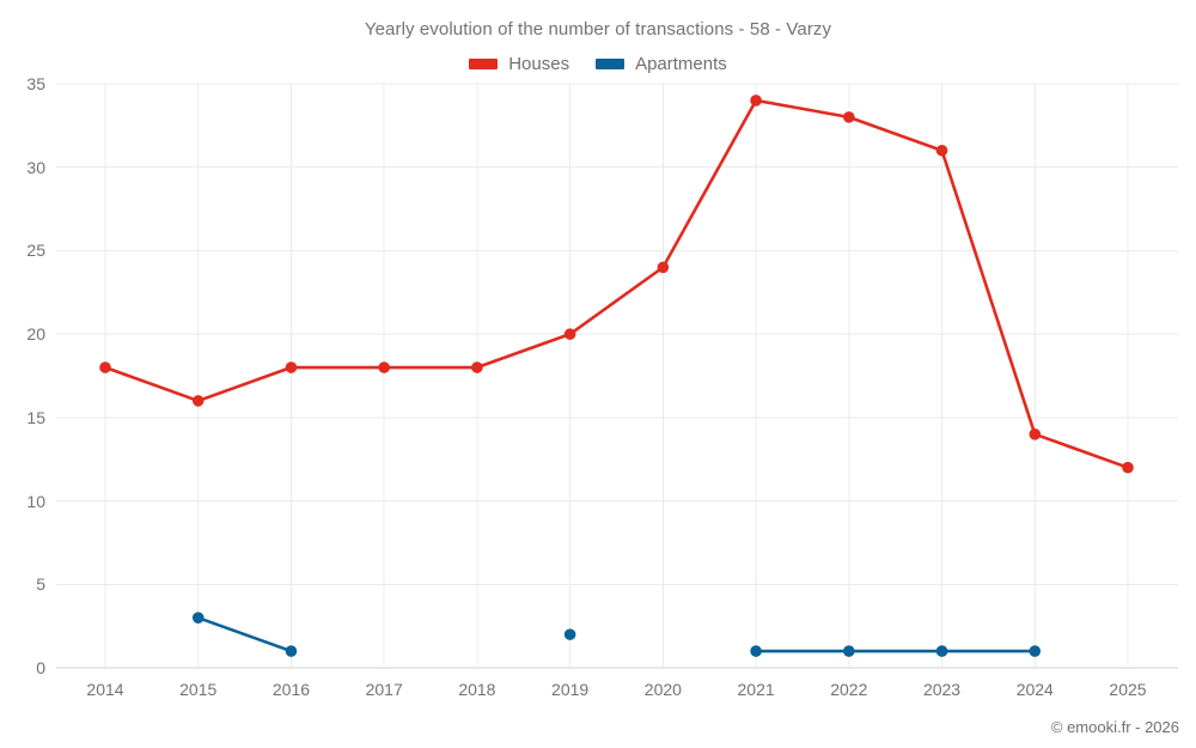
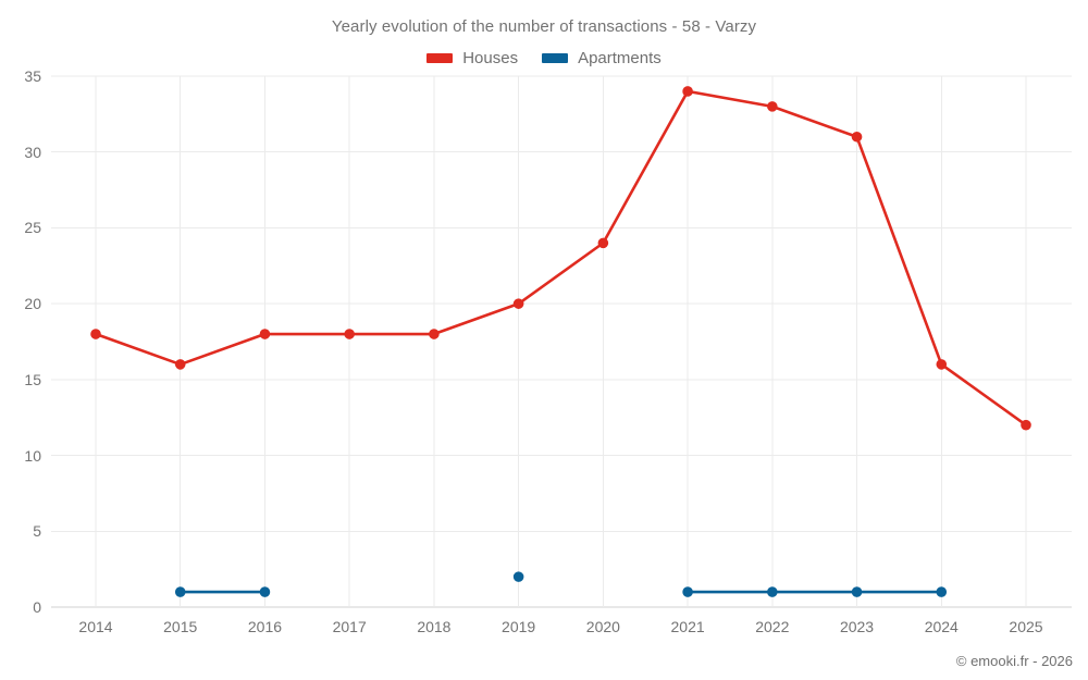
Apartments/2015: 3 -> 1
Houses/2024: 14 -> 16
